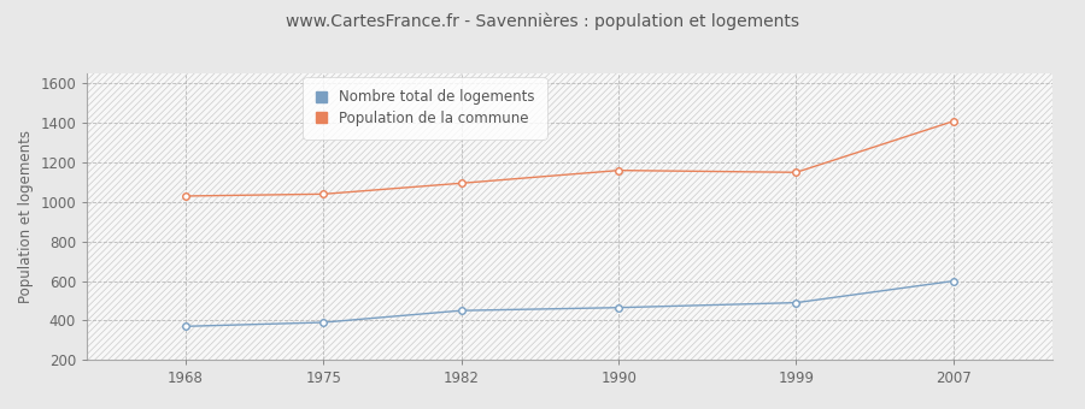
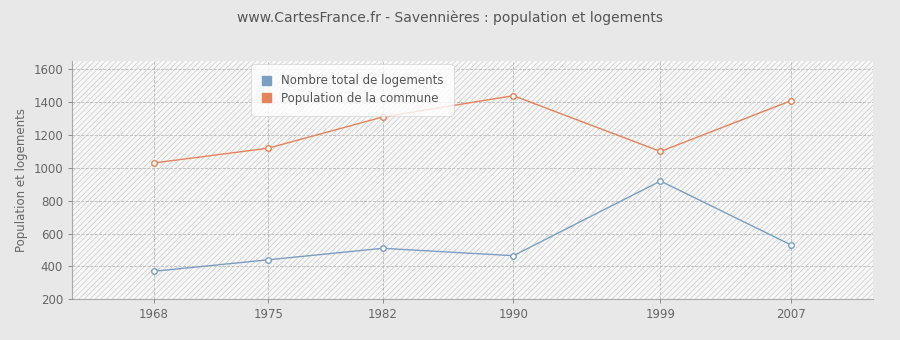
Nombre total de logements/1975: 390 -> 440
Population de la commune/1975: 1040 -> 1120
Nombre total de logements/1982: 450 -> 510
Population de la commune/1982: 1100 -> 1310
Population de la commune/1990: 1160 -> 1440
Nombre total de logements/1999: 490 -> 920
Population de la commune/1999: 1150 -> 1100
Nombre total de logements/2007: 600 -> 530
